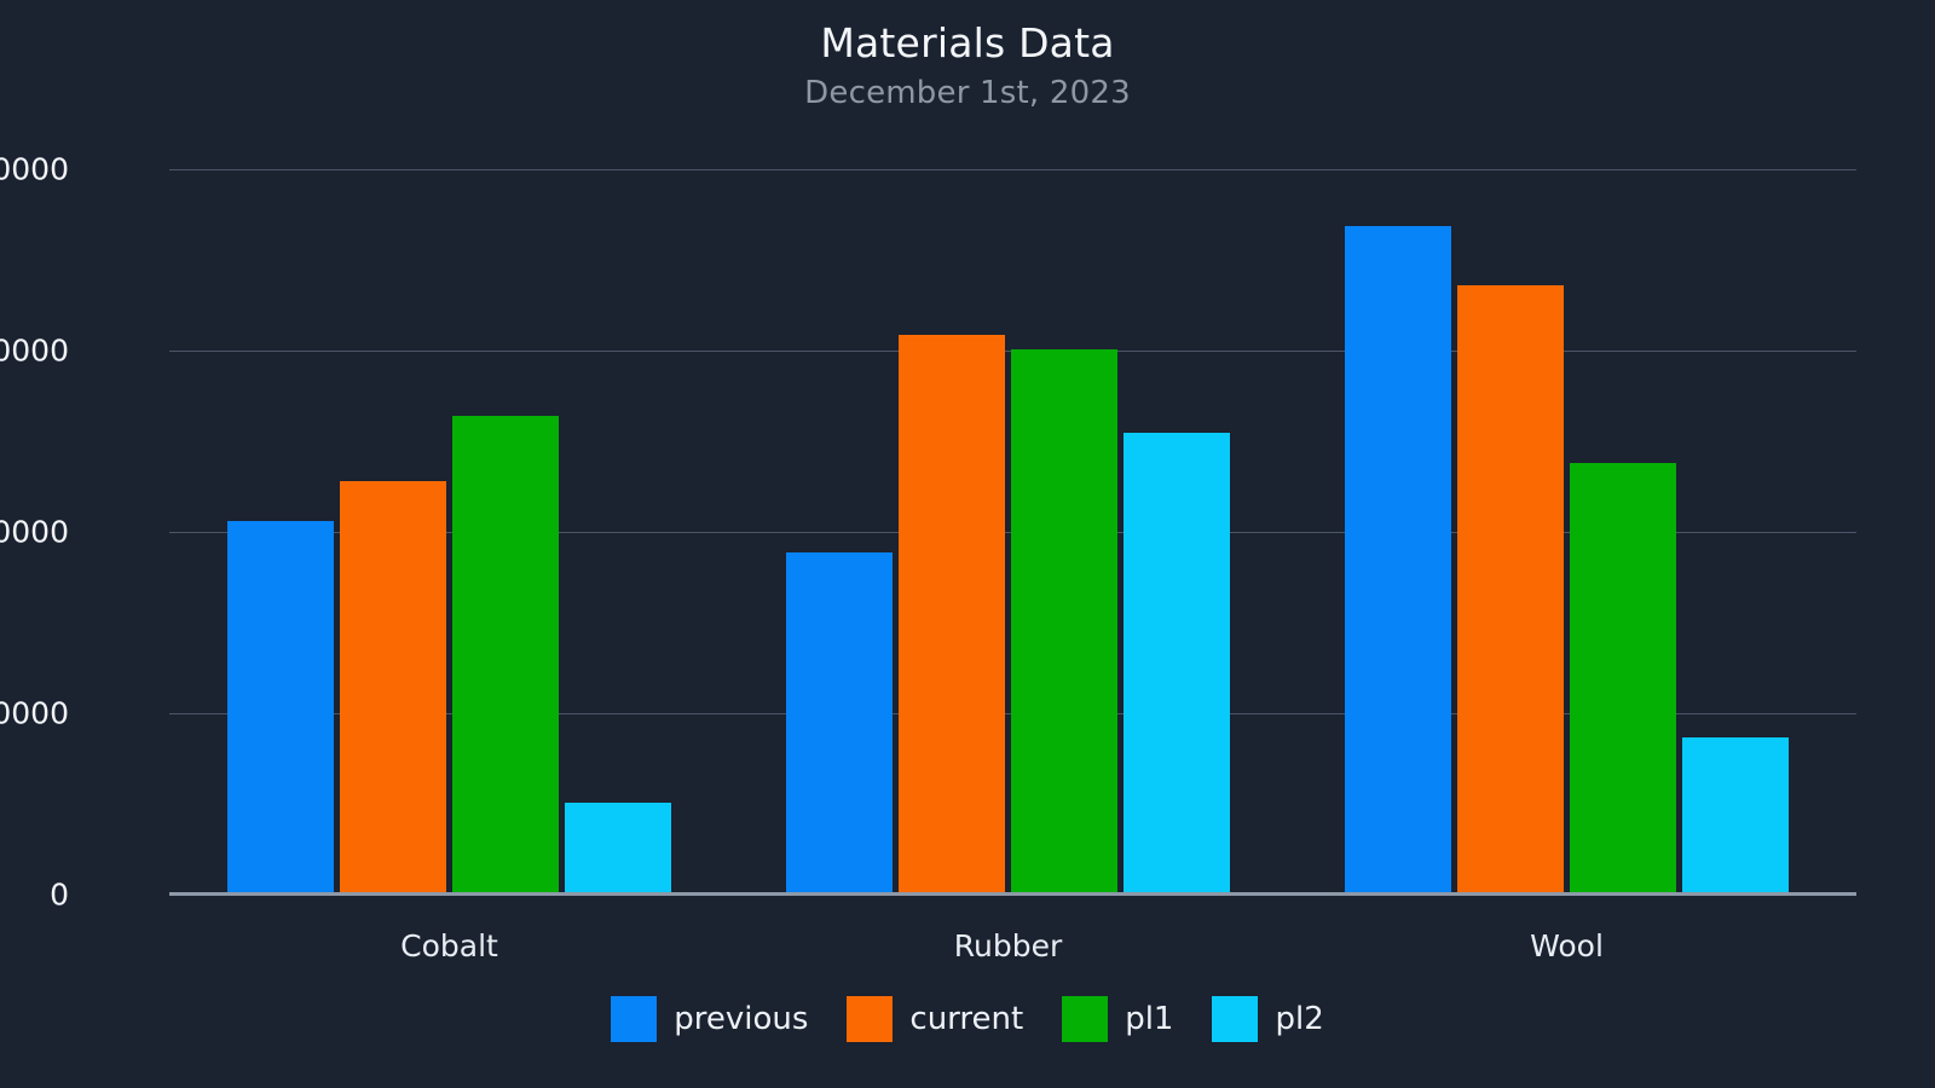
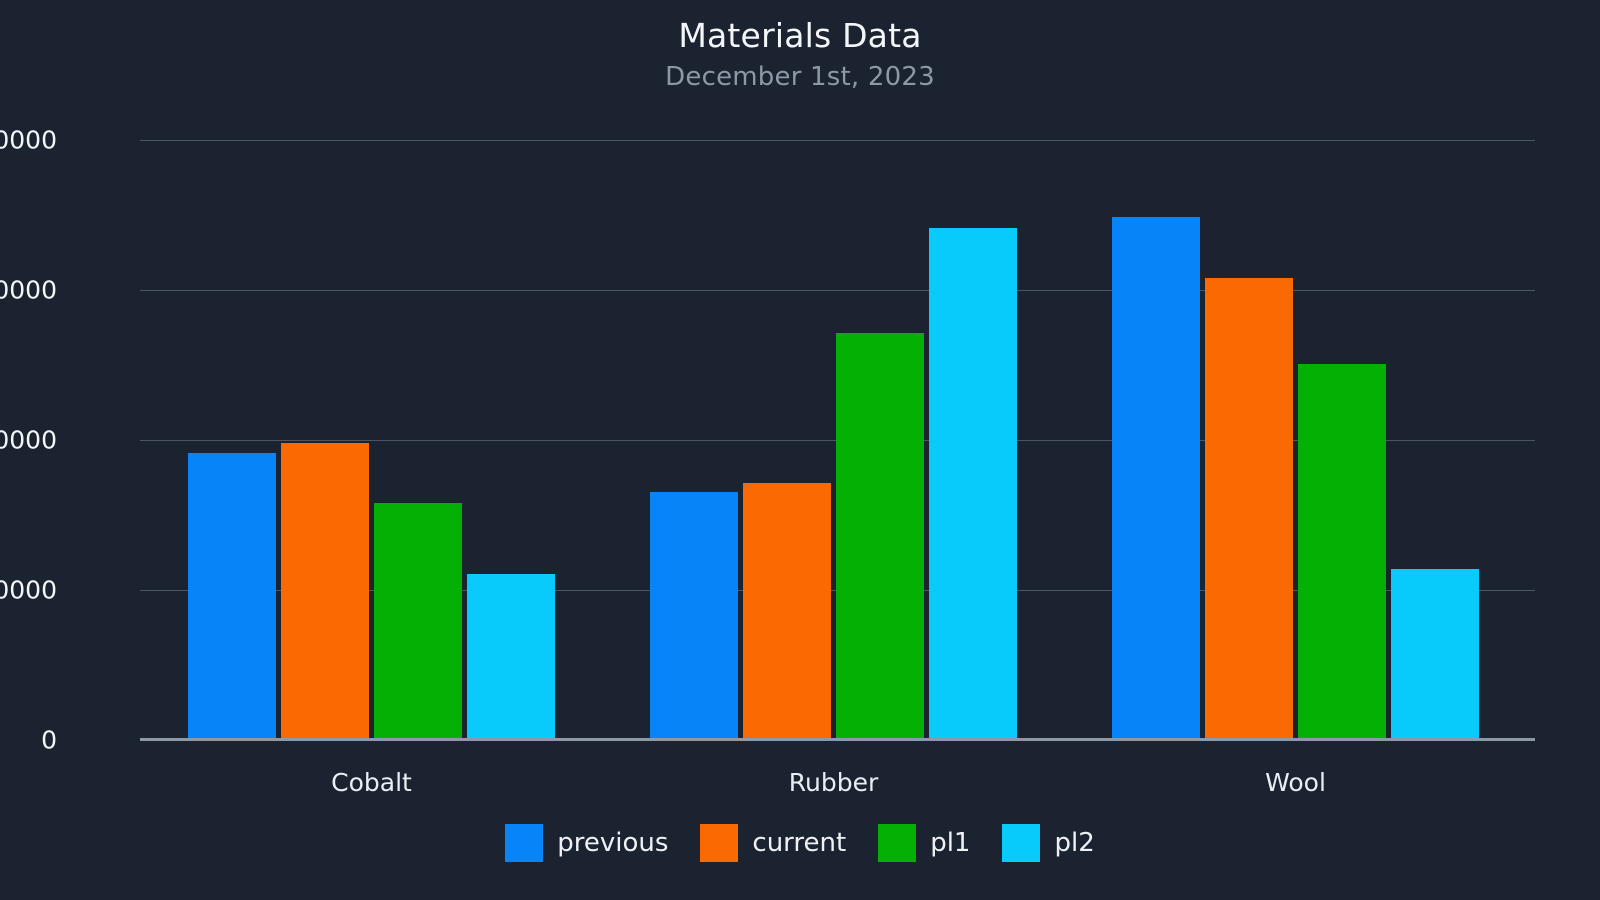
previous/Cobalt: 20600 -> 19200
current/Cobalt: 22800 -> 19800
pl1/Cobalt: 26400 -> 15800
pl2/Cobalt: 5100 -> 11100
previous/Rubber: 18900 -> 16600
current/Rubber: 30900 -> 17200
pl1/Rubber: 30100 -> 27200
pl2/Rubber: 25500 -> 34200
previous/Wool: 36900 -> 34800
current/Wool: 33600 -> 30800
pl1/Wool: 23800 -> 25100
pl2/Wool: 8700 -> 11400
